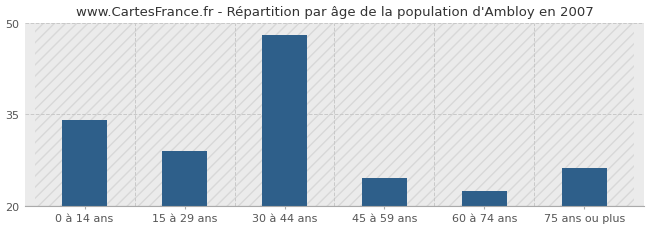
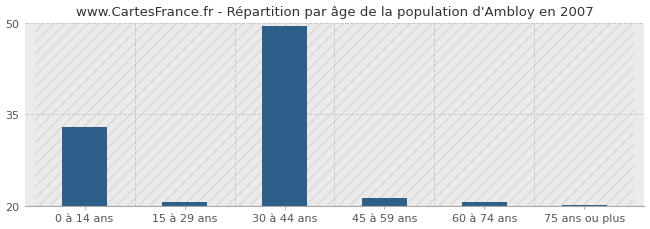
0 à 14 ans: 34.0 -> 33.0
15 à 29 ans: 29.0 -> 20.7
30 à 44 ans: 48.0 -> 49.5
45 à 59 ans: 24.6 -> 21.3
60 à 74 ans: 22.4 -> 20.7
75 ans ou plus: 26.2 -> 20.1
